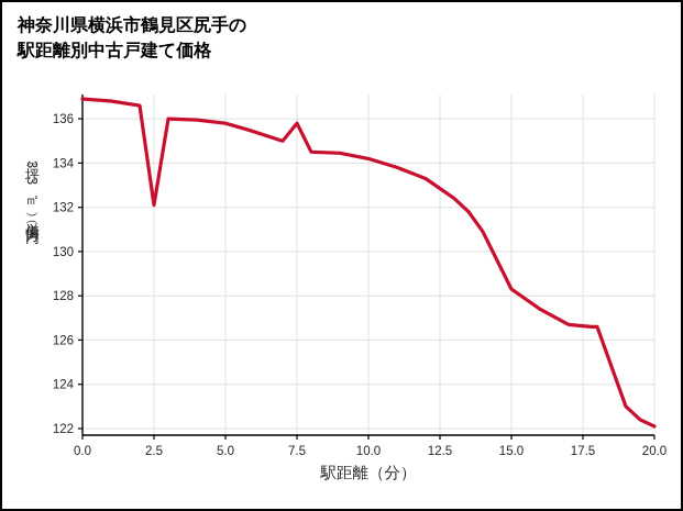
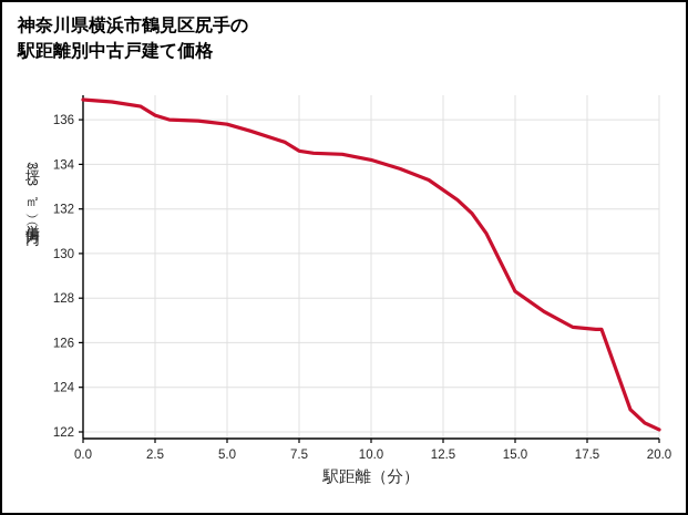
2.5: 132,1 -> 136,2
7.5: 135,8 -> 134,6
